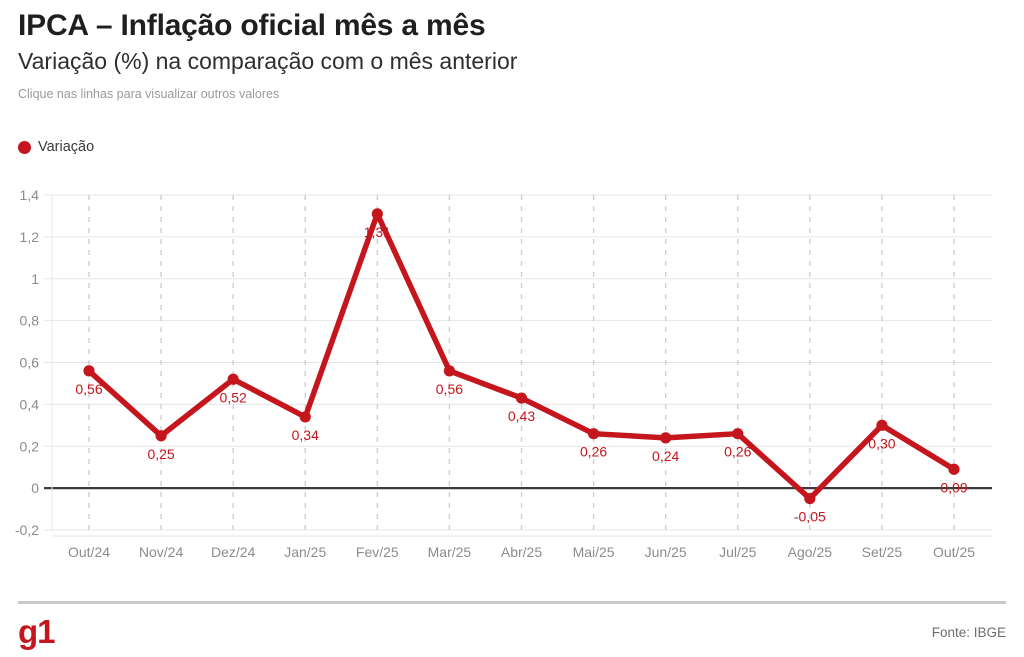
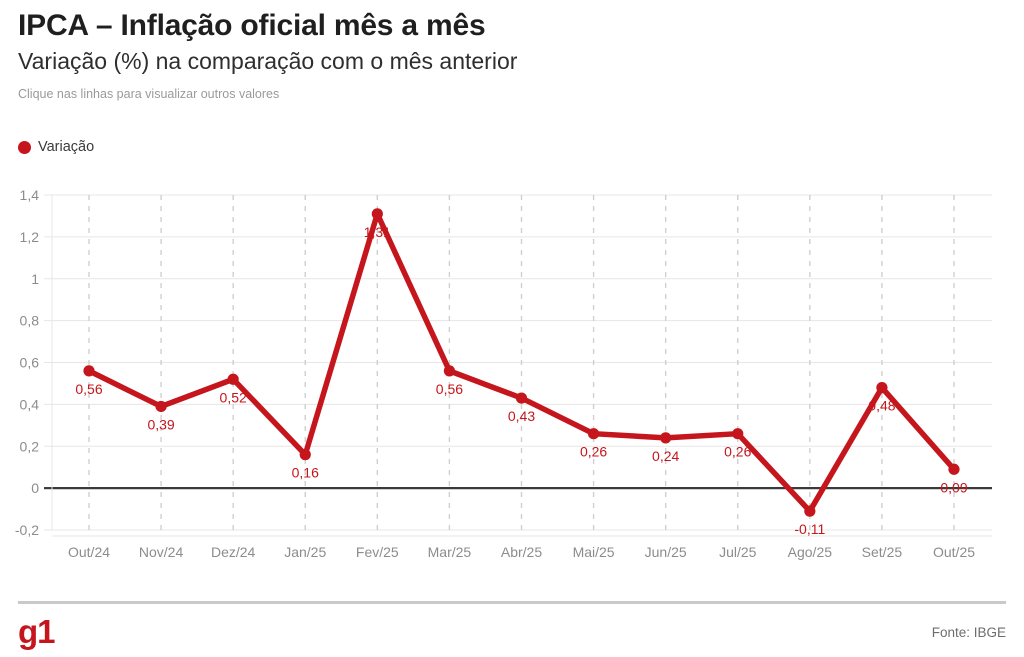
Nov/24: 0,25 -> 0,39
Jan/25: 0,34 -> 0,16
Ago/25: -0,05 -> -0,11
Set/25: 0,30 -> 0,48
